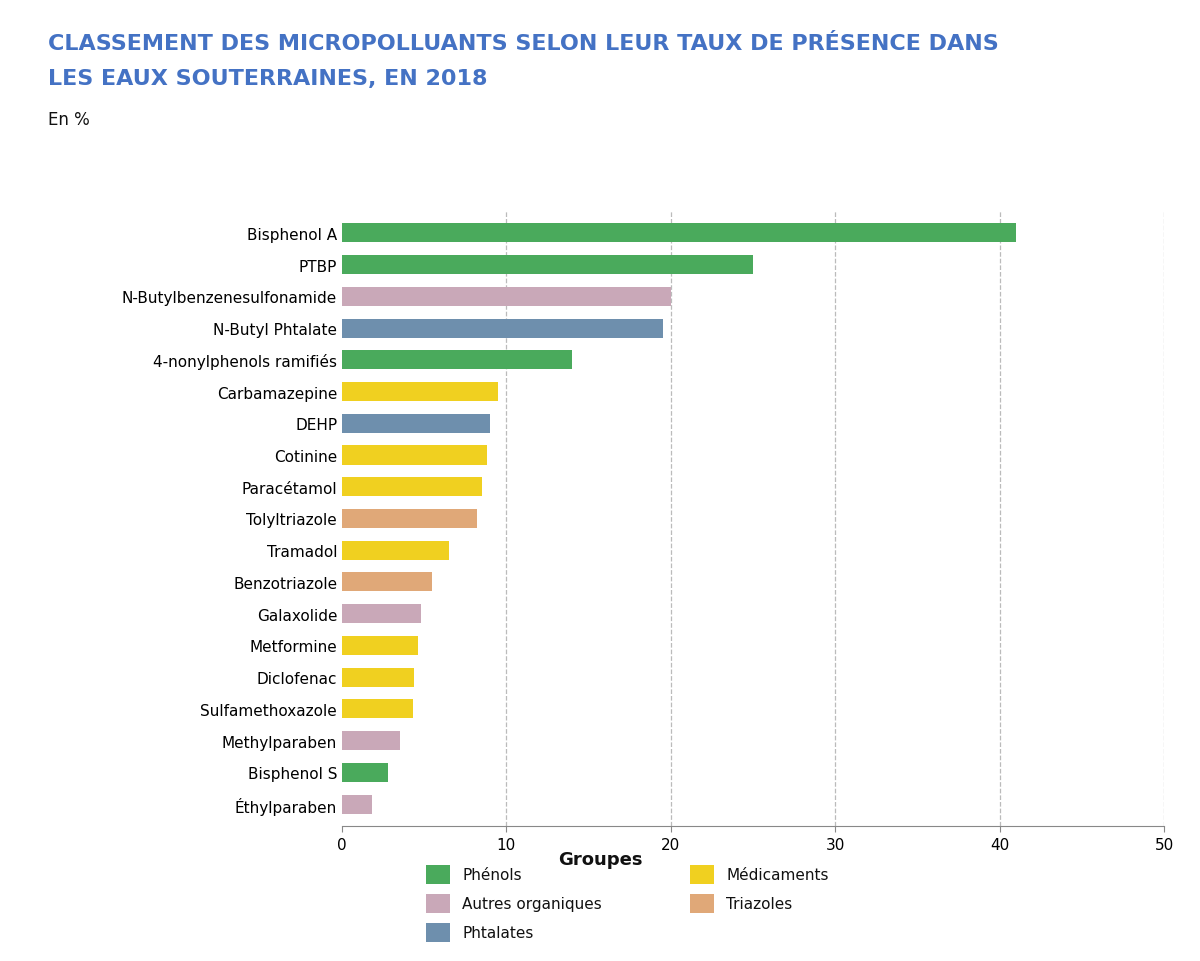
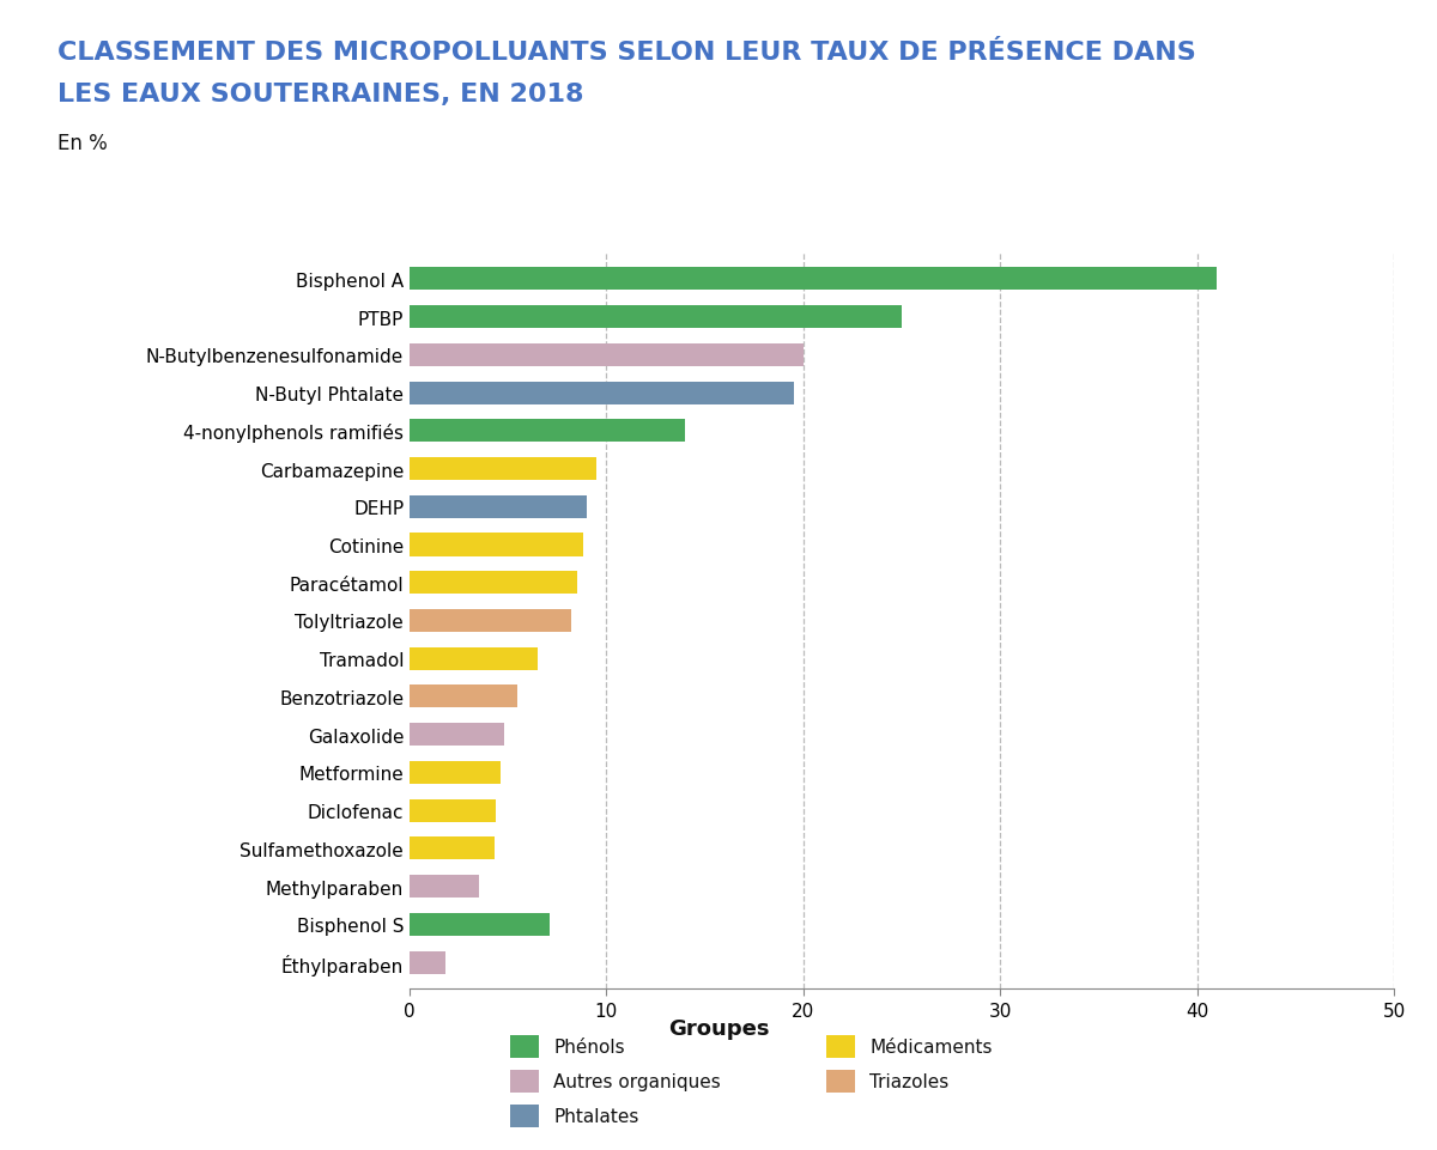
Bisphenol S: 2.8 -> 7.1
